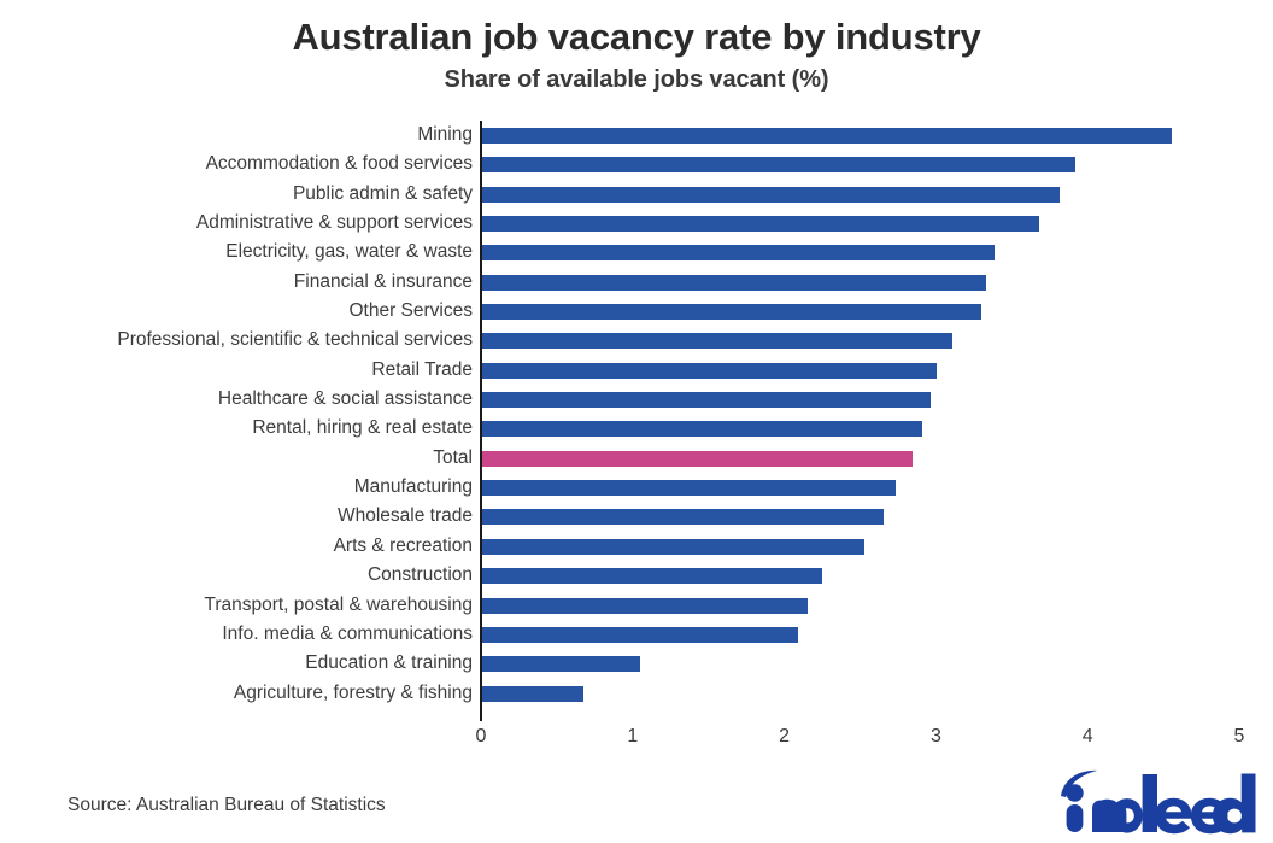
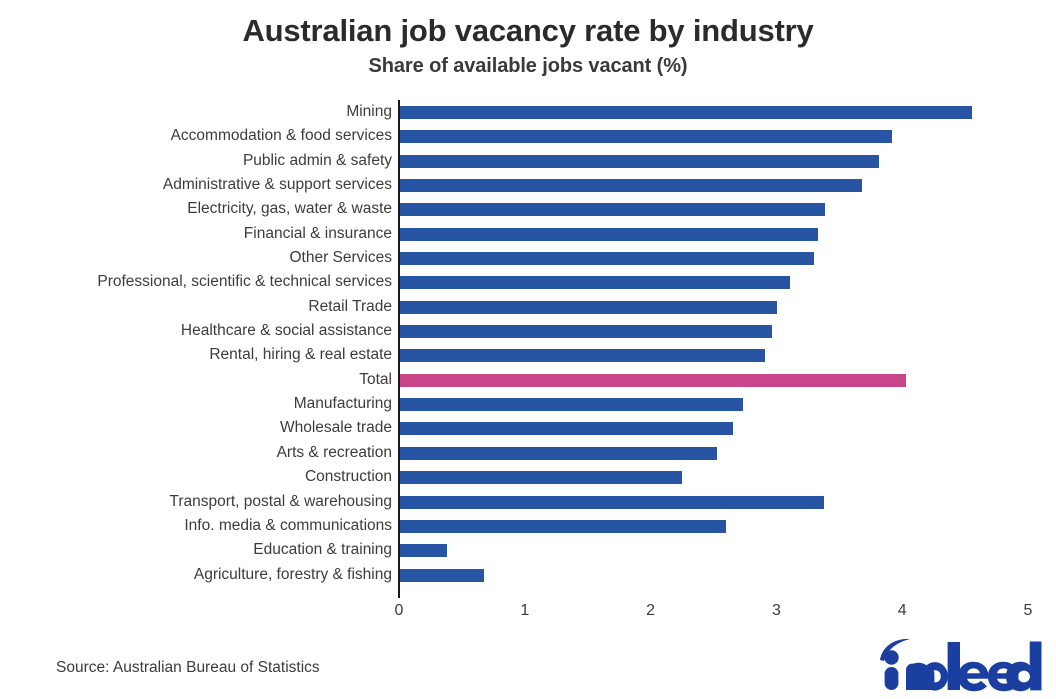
Total: 2.84 -> 4.02
Transport, postal & warehousing: 2.15 -> 3.37
Info. media & communications: 2.08 -> 2.59
Education & training: 1.04 -> 0.37
